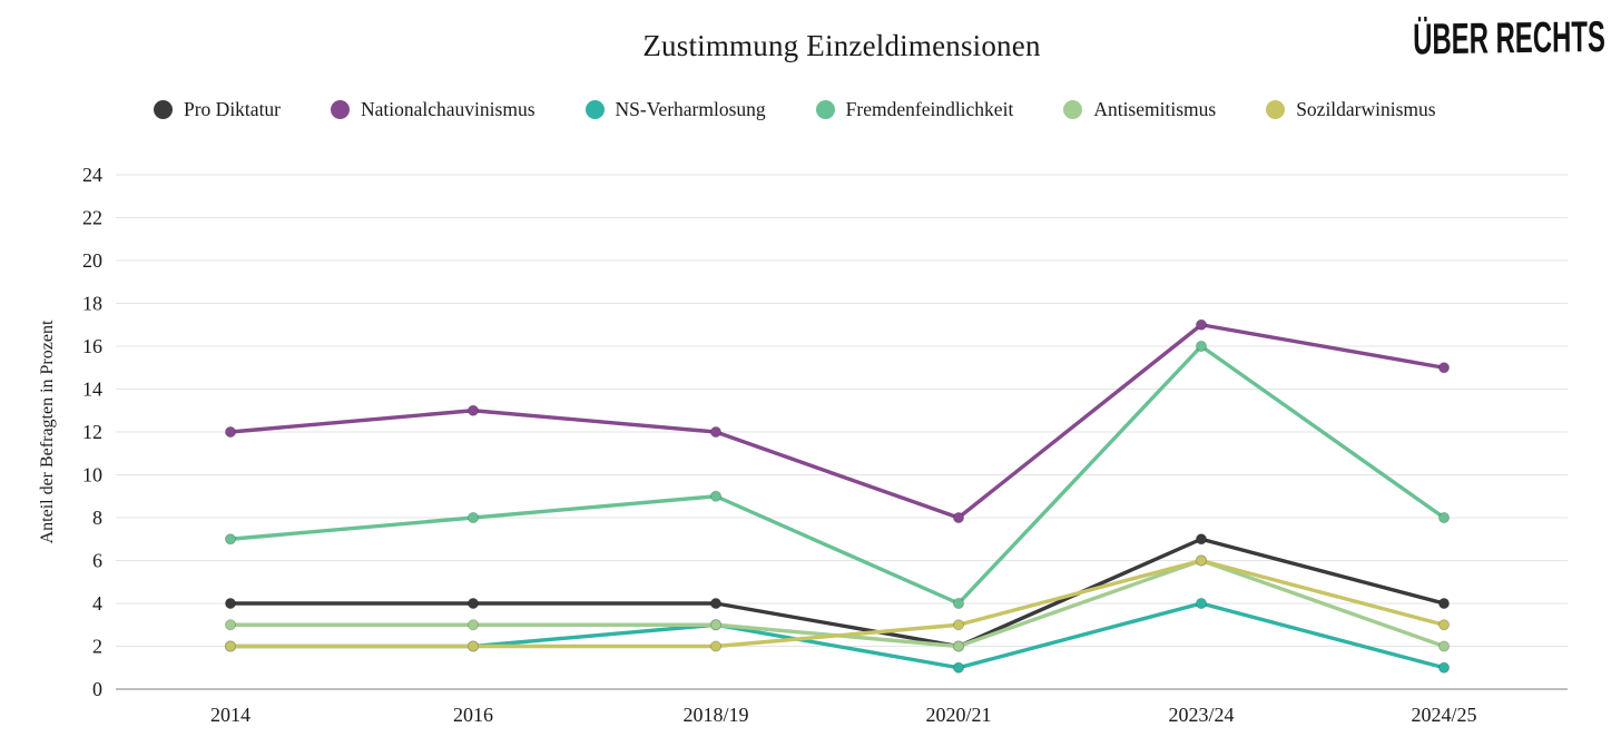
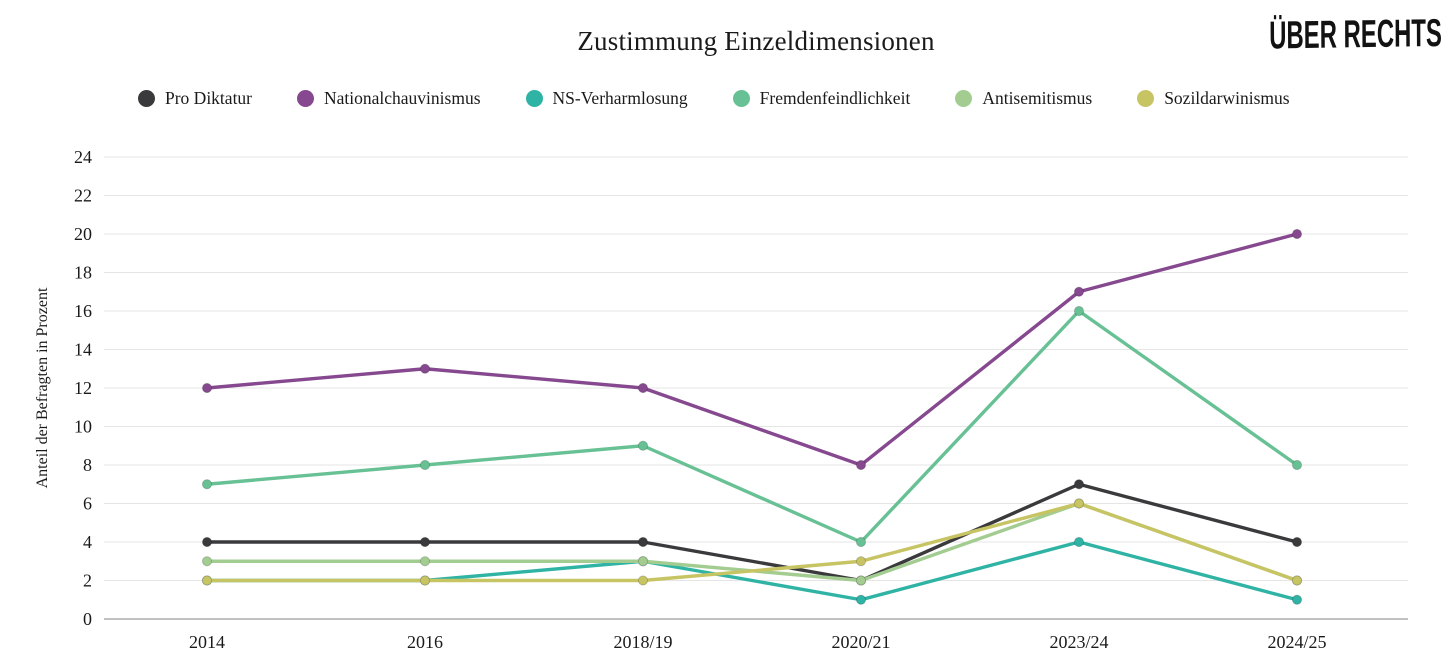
Nationalchauvinismus/2024/25: 15 -> 20
Sozildarwinismus/2024/25: 3 -> 2
